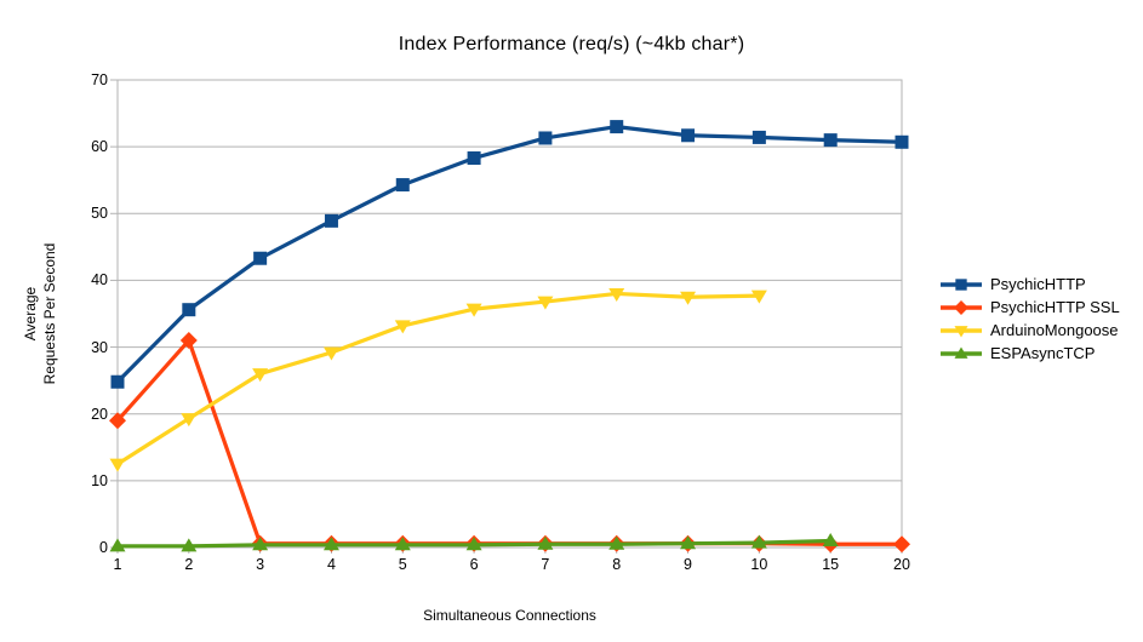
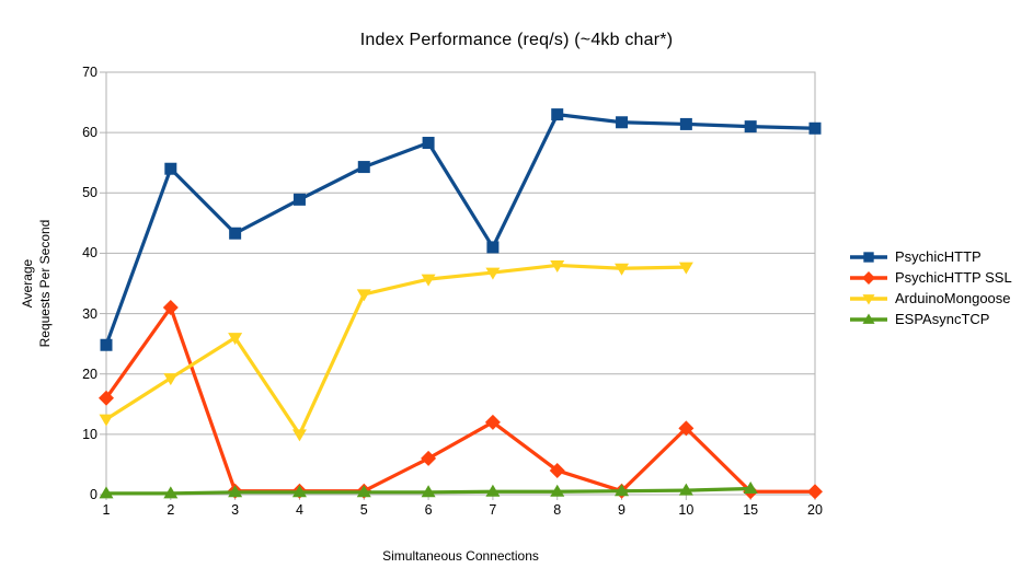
PsychicHTTP SSL/1: 19 -> 16
PsychicHTTP/2: 36 -> 54
ArduinoMongoose/4: 29 -> 10
PsychicHTTP SSL/6: 1 -> 6
PsychicHTTP/7: 61 -> 41
PsychicHTTP SSL/7: 1 -> 12
PsychicHTTP SSL/8: 1 -> 4
PsychicHTTP SSL/10: 1 -> 11
